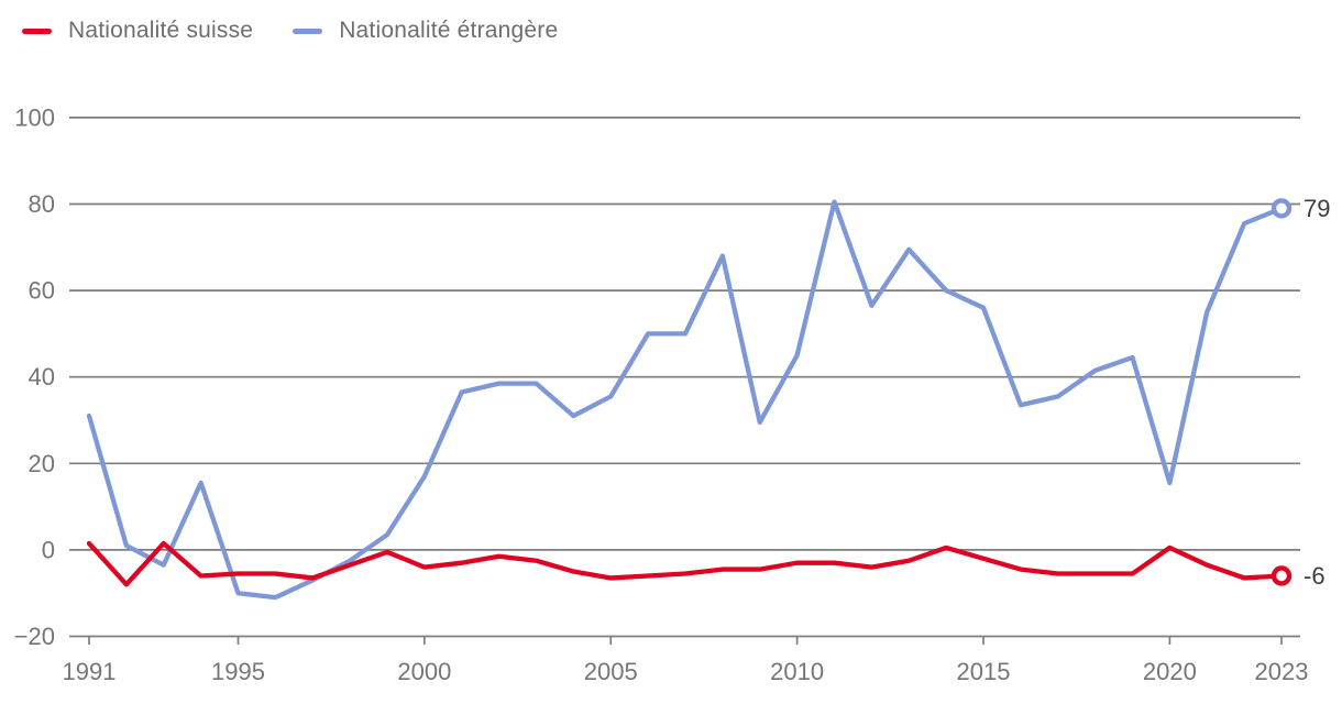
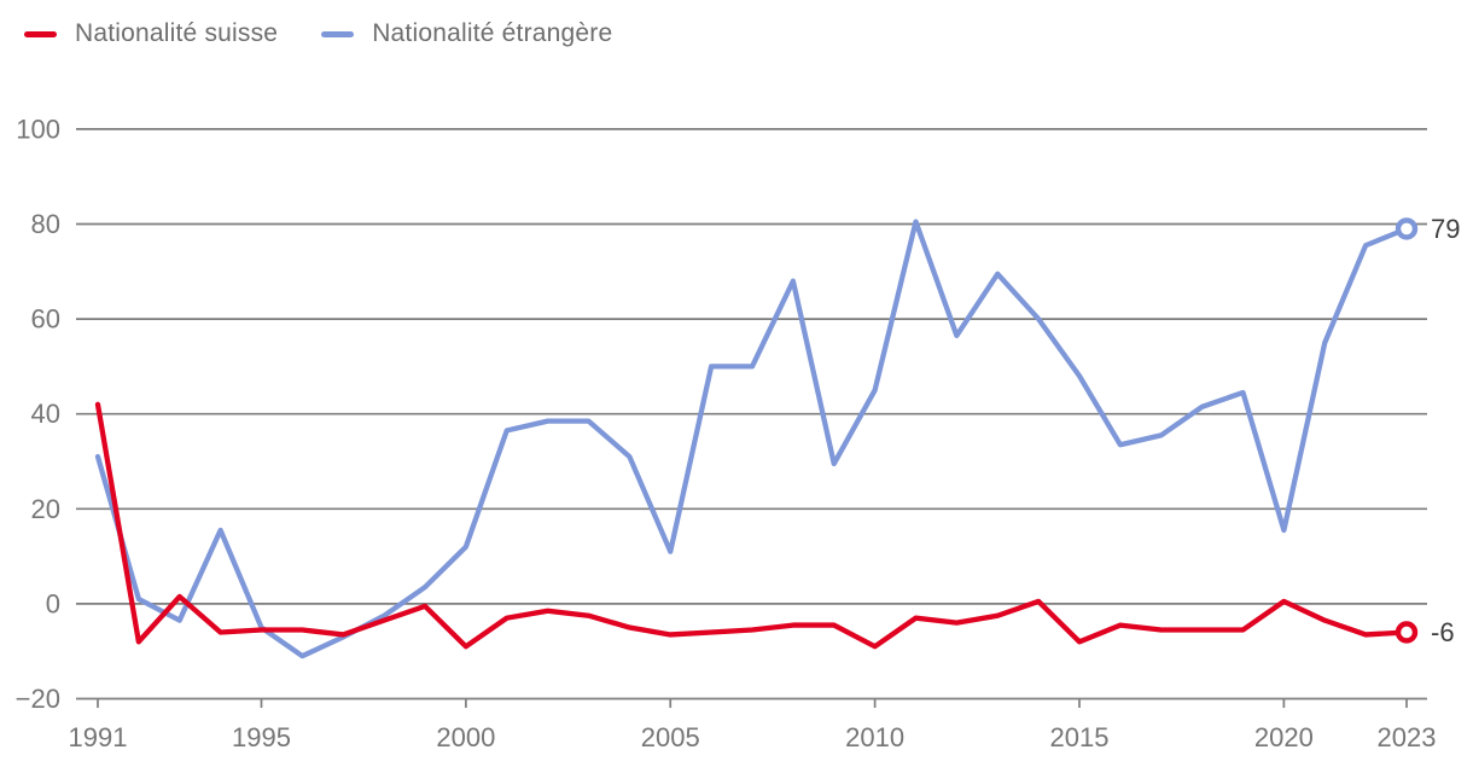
Nationalité suisse/1991: 2 -> 42
Nationalité étrangère/1995: -10 -> -5
Nationalité suisse/2000: -4 -> -9
Nationalité étrangère/2000: 17 -> 12
Nationalité étrangère/2005: 36 -> 11
Nationalité suisse/2010: -3 -> -9
Nationalité suisse/2015: -2 -> -8
Nationalité étrangère/2015: 56 -> 48
